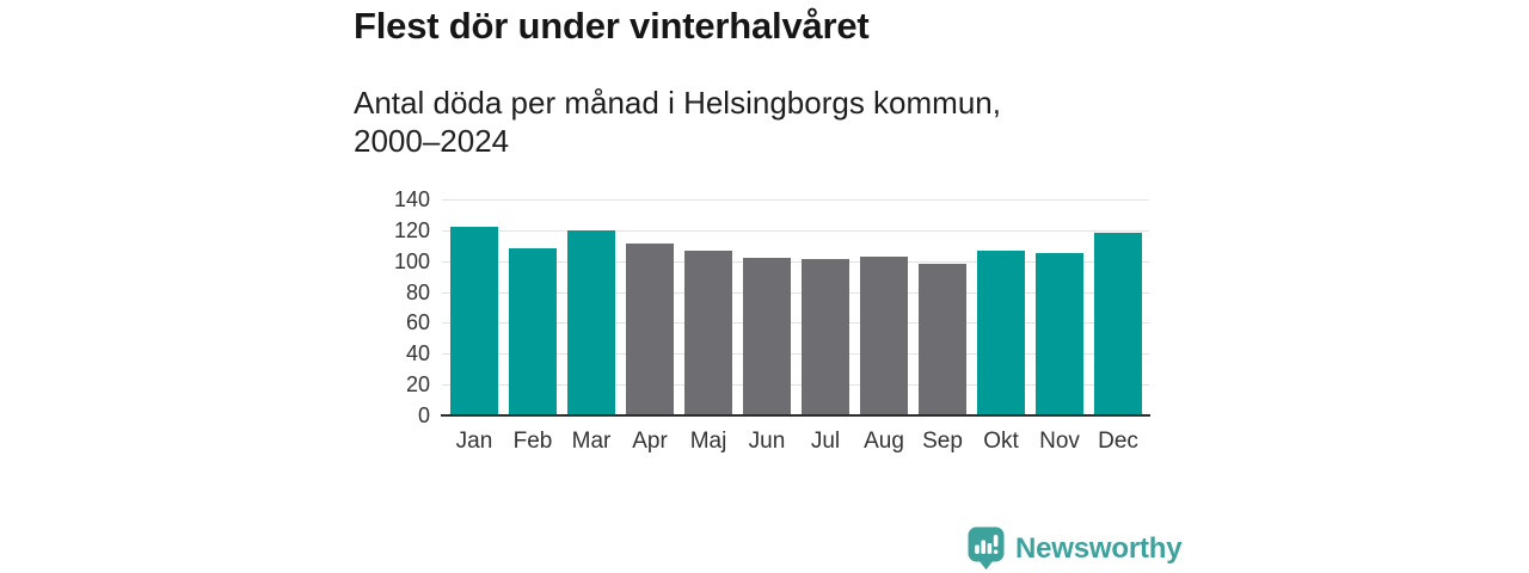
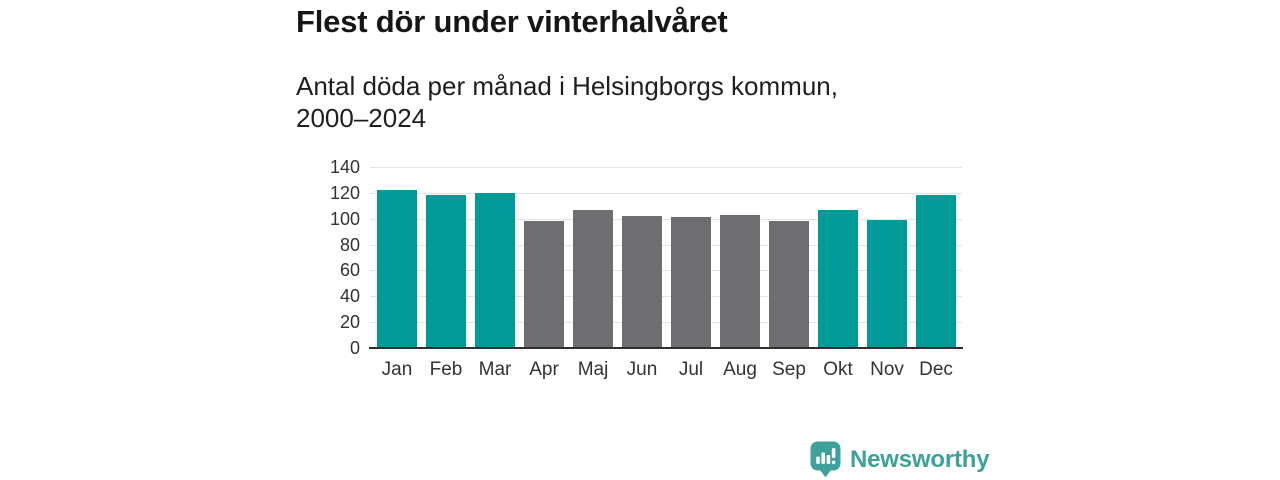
Feb: 108 -> 118
Apr: 111 -> 98
Nov: 105 -> 99
